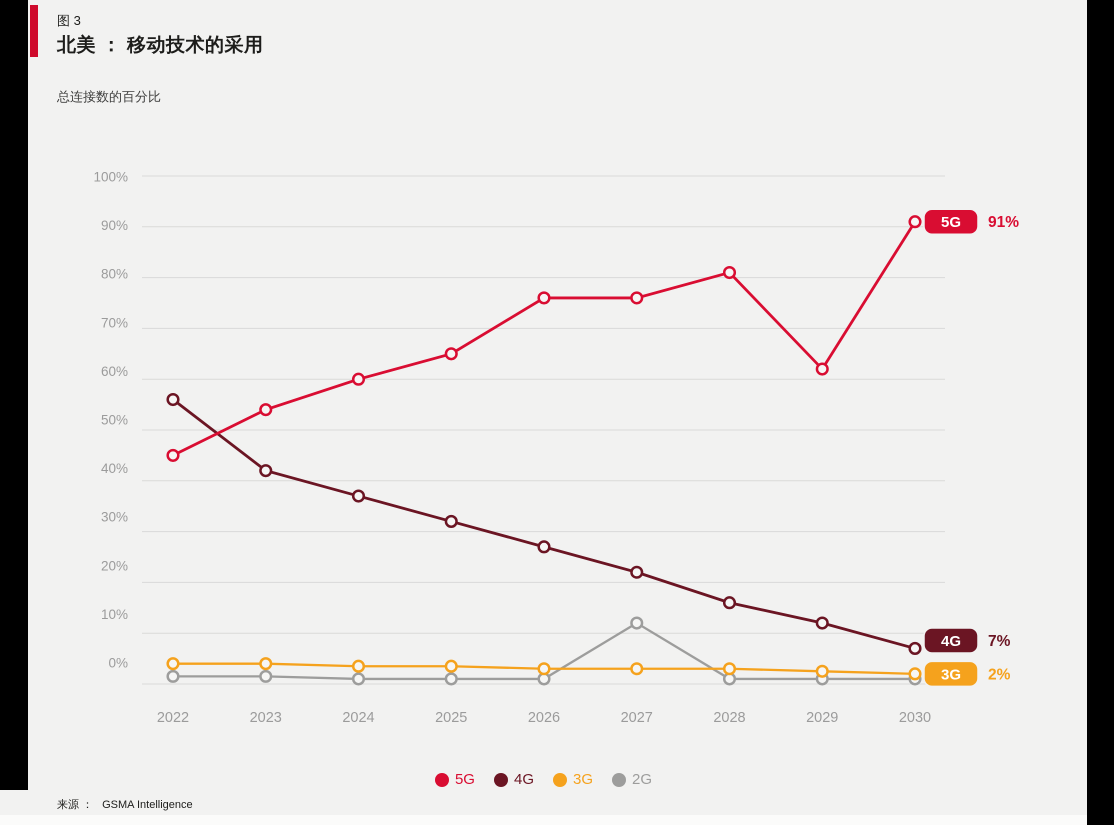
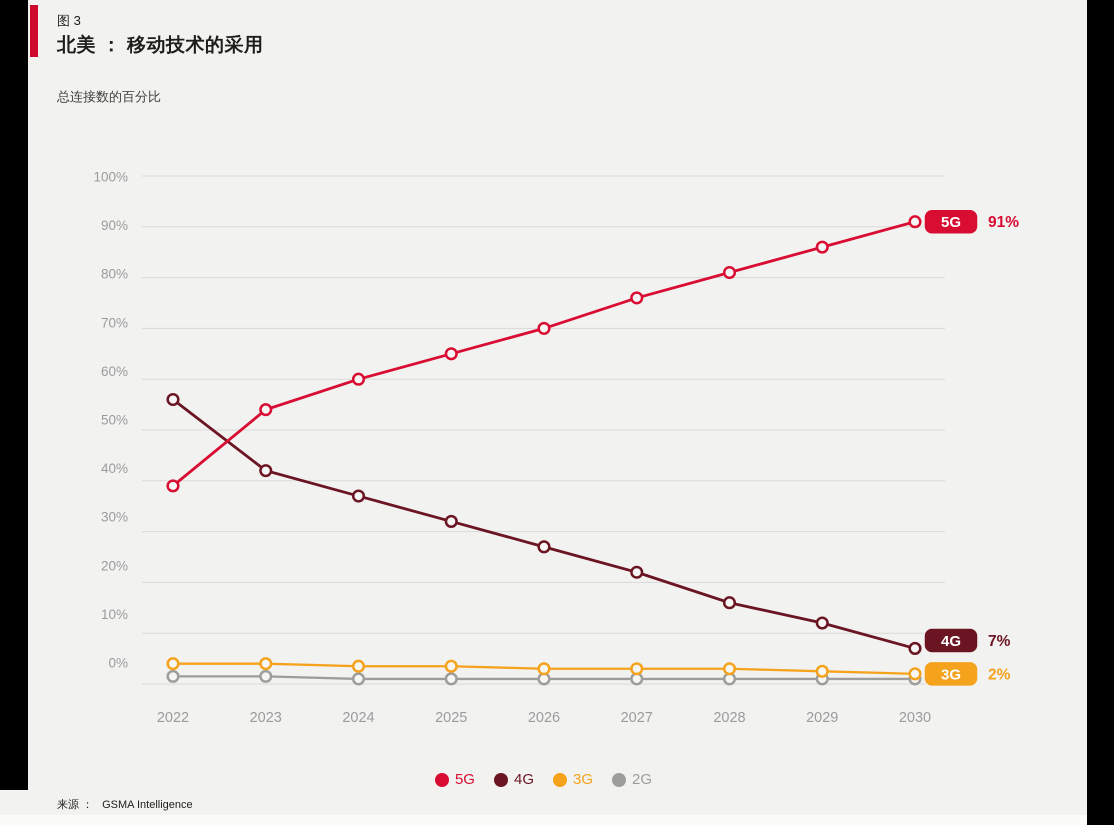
5G/2022: 45% -> 39%
5G/2026: 76% -> 70%
2G/2027: 12% -> 1%
5G/2029: 62% -> 86%
